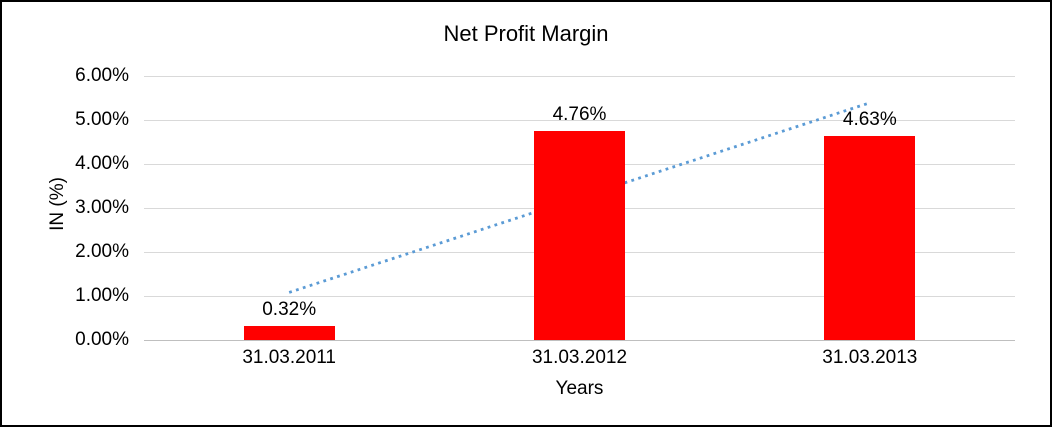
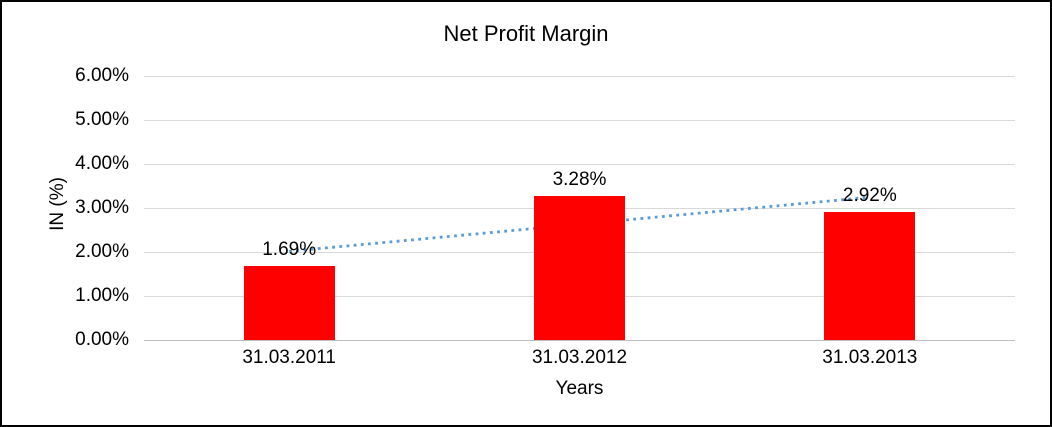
31.03.2011: 0.32% -> 1.69%
31.03.2012: 4.76% -> 3.28%
31.03.2013: 4.63% -> 2.92%
